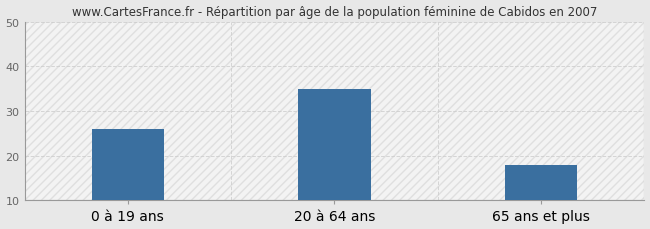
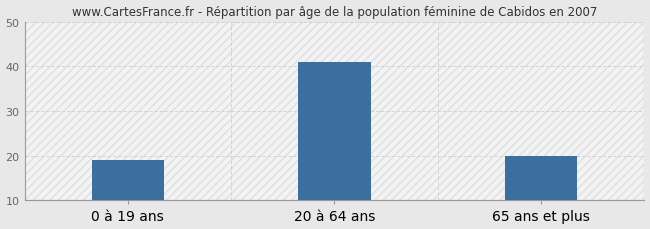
0 à 19 ans: 26 -> 19
20 à 64 ans: 35 -> 41
65 ans et plus: 18 -> 20
